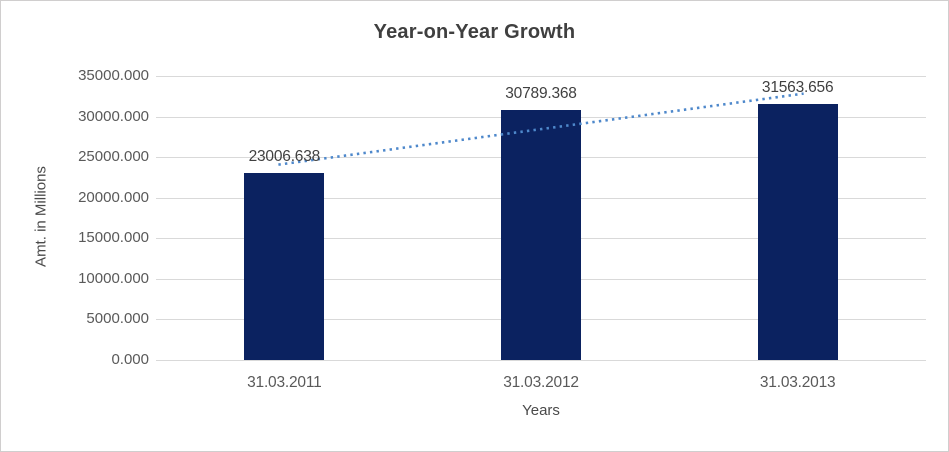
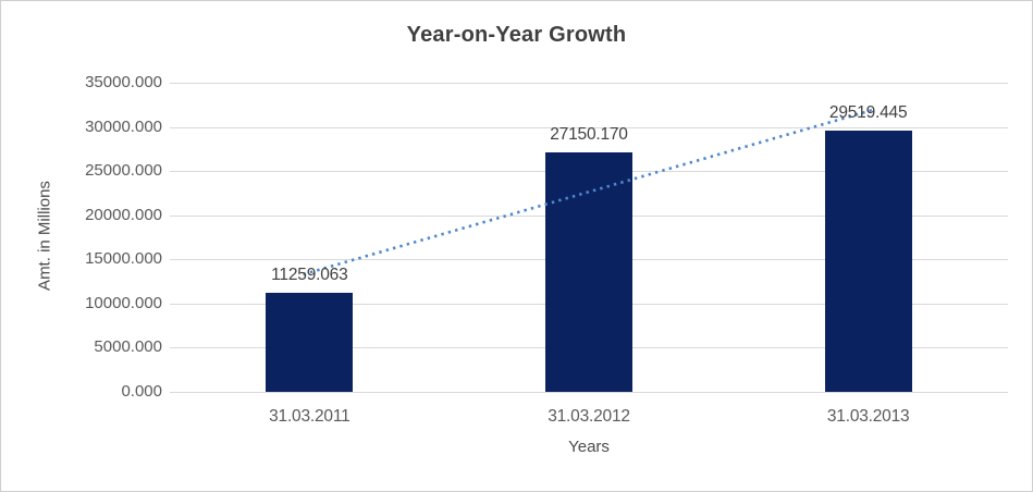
31.03.2011: 23006.638 -> 11259.063
31.03.2012: 30789.368 -> 27150.170
31.03.2013: 31563.656 -> 29519.445
